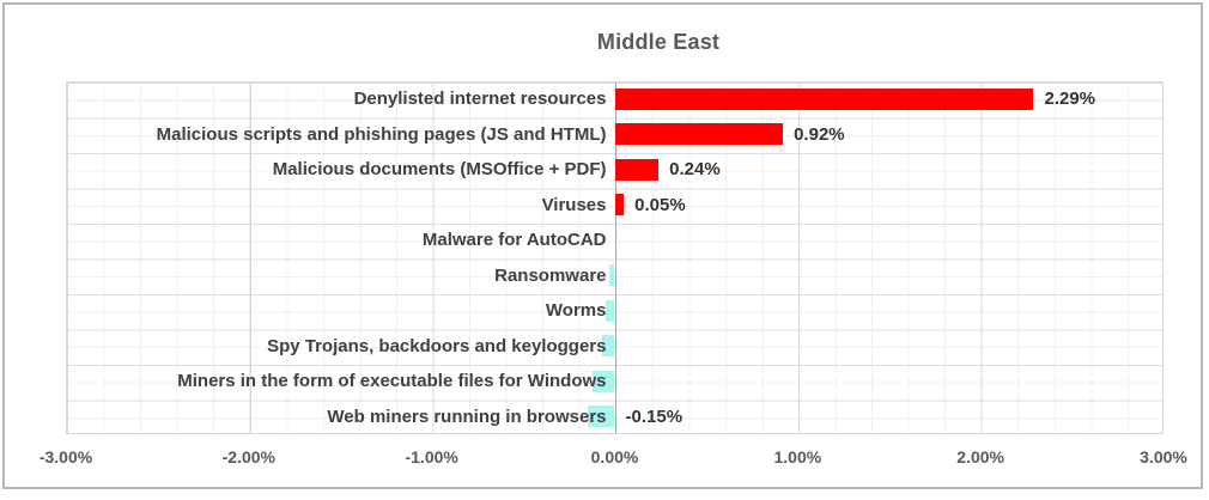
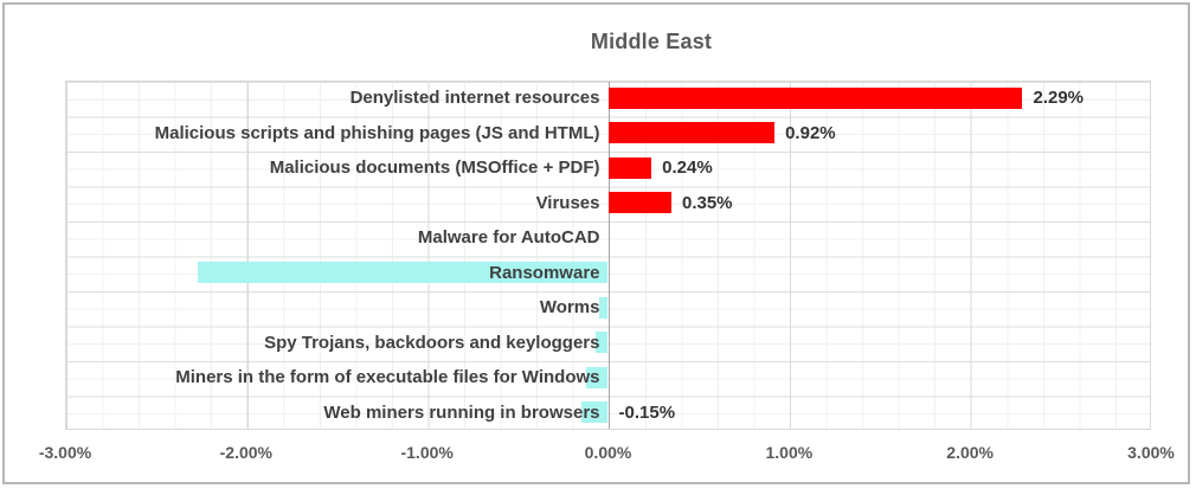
Viruses: 0.05% -> 0.35%
Ransomware: -0.03% -> -2.27%
